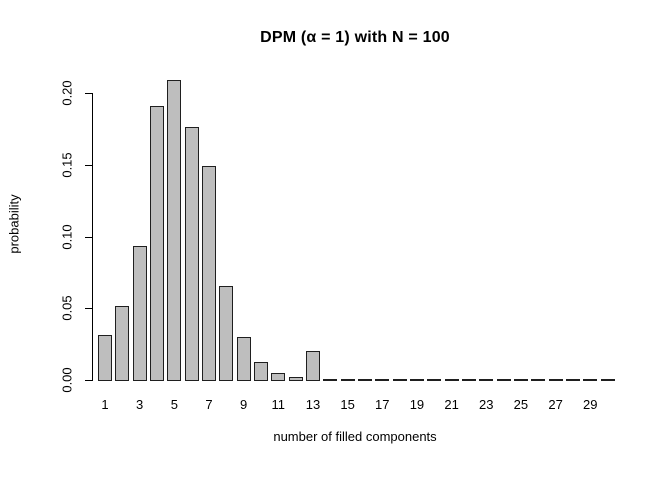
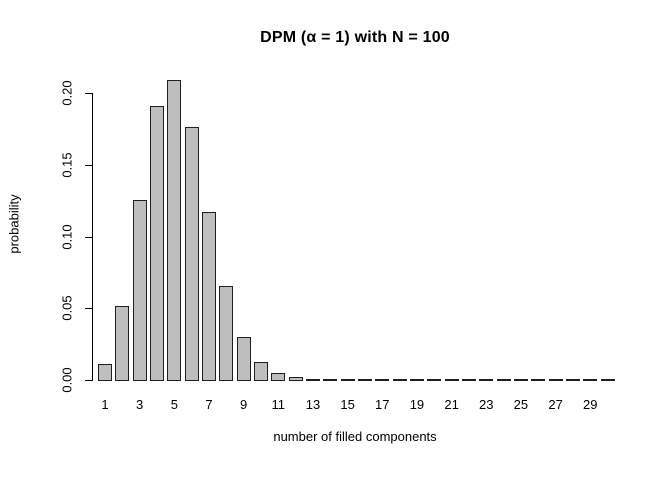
1: 0.032 -> 0.012
3: 0.094 -> 0.126
7: 0.150 -> 0.118
13: 0.021 -> 0.001
